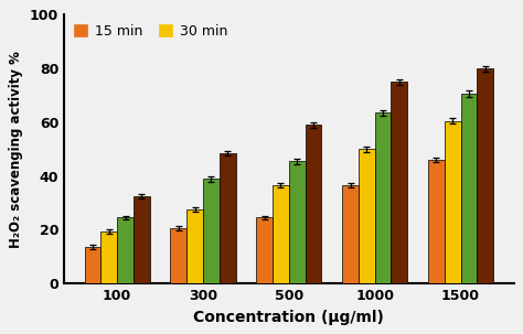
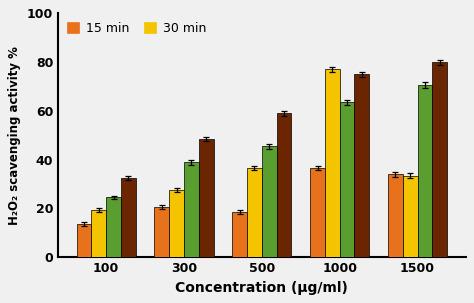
15 min/500: 24.5 -> 18.5
30 min/1000: 50.0 -> 77.0
15 min/1500: 46.0 -> 34.0
30 min/1500: 60.5 -> 33.5
